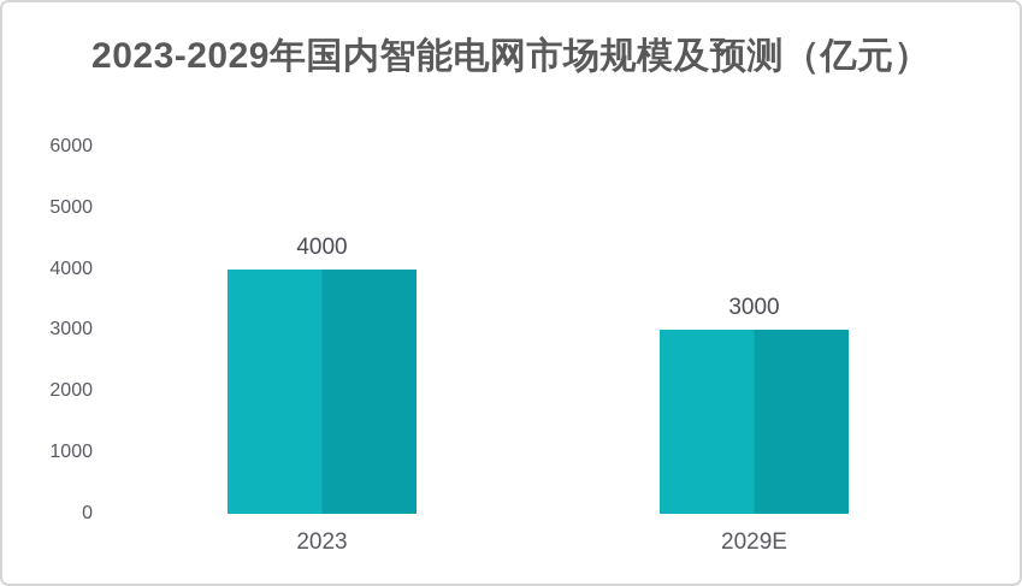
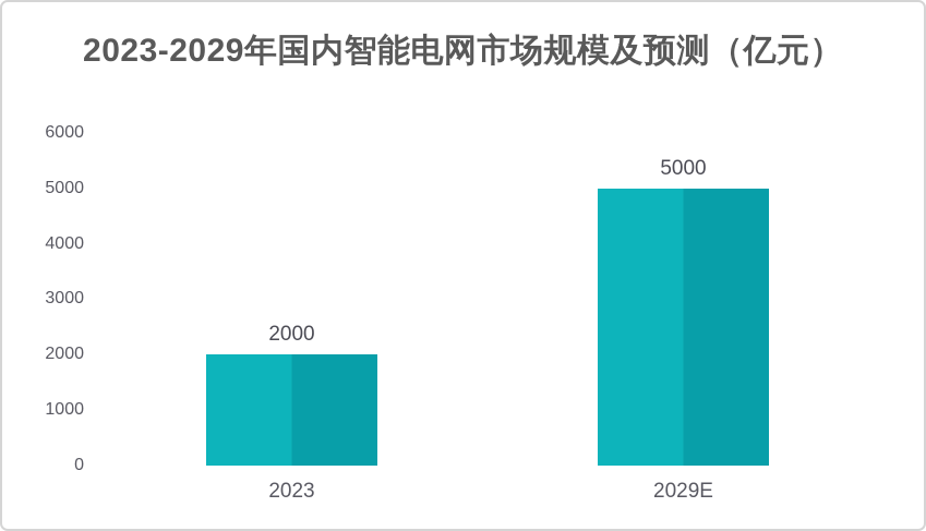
2023: 4000 -> 2000
2029E: 3000 -> 5000
